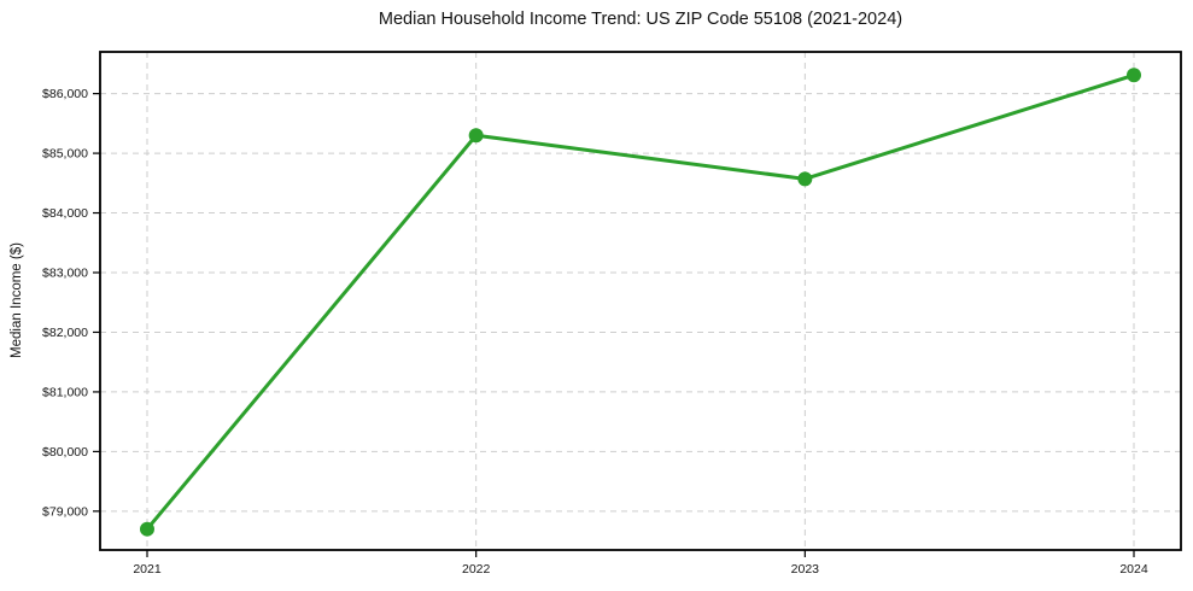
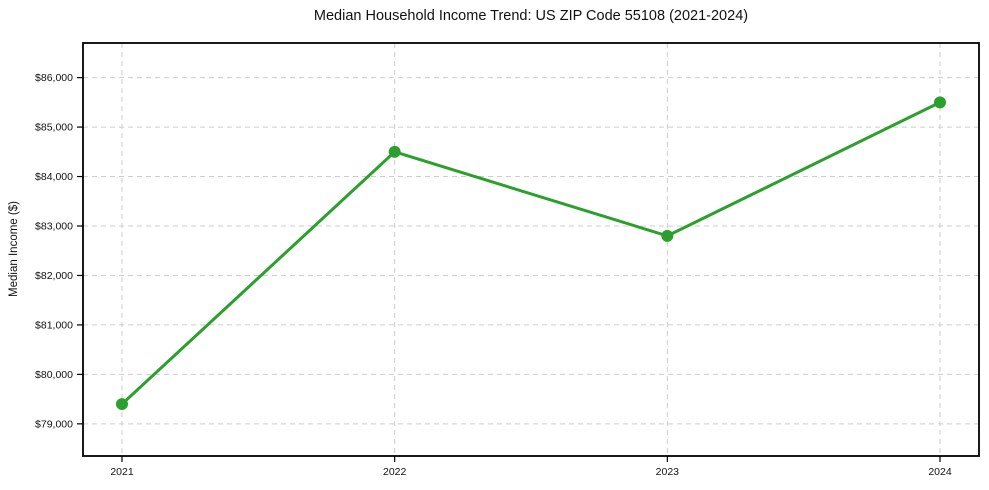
2021: $78700 -> $79400
2022: $85300 -> $84500
2023: $84600 -> $82800
2024: $86300 -> $85500
